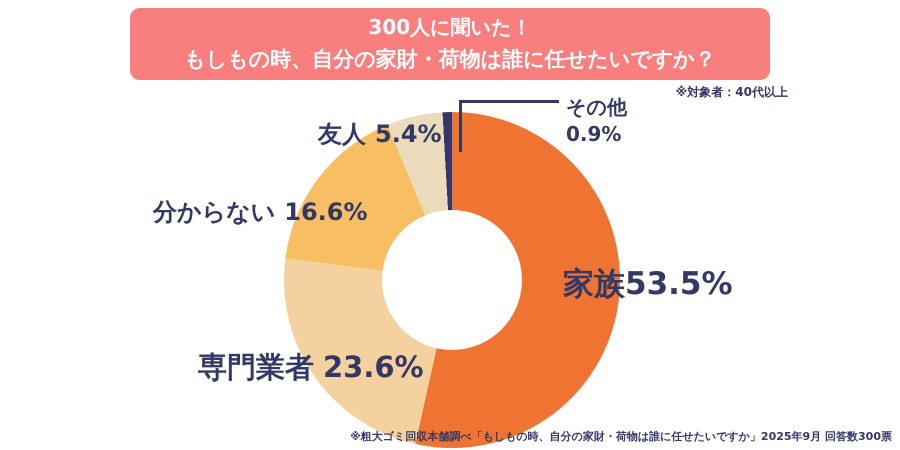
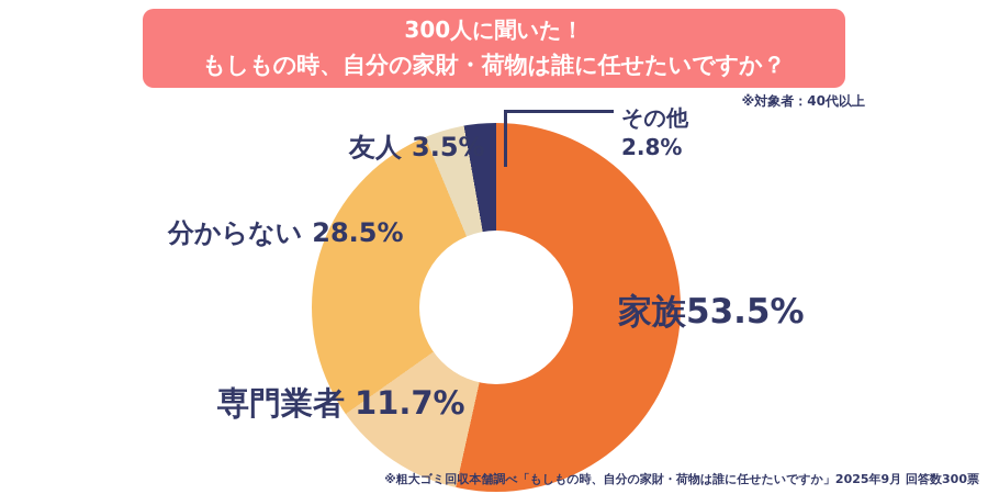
専門業者: 23.6% -> 11.7%
分からない: 16.6% -> 28.5%
友人: 5.4% -> 3.5%
その他: 0.9% -> 2.8%
